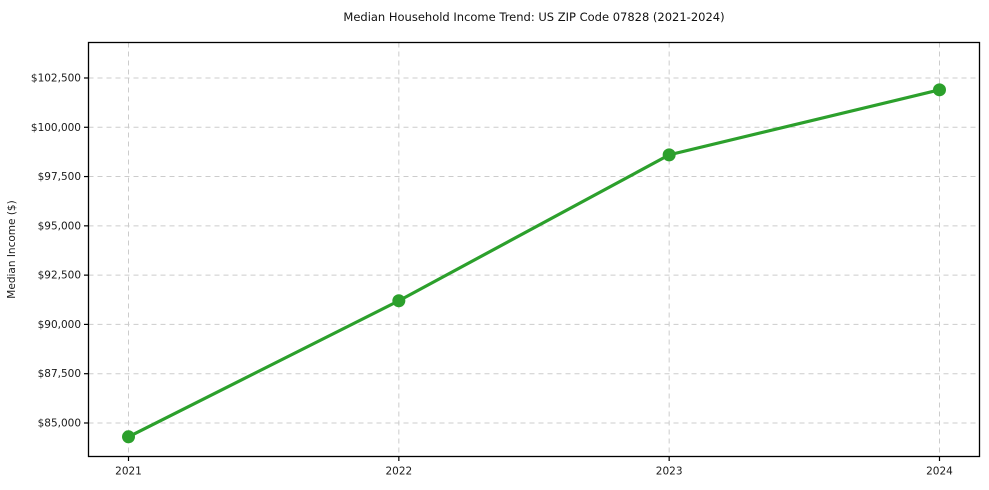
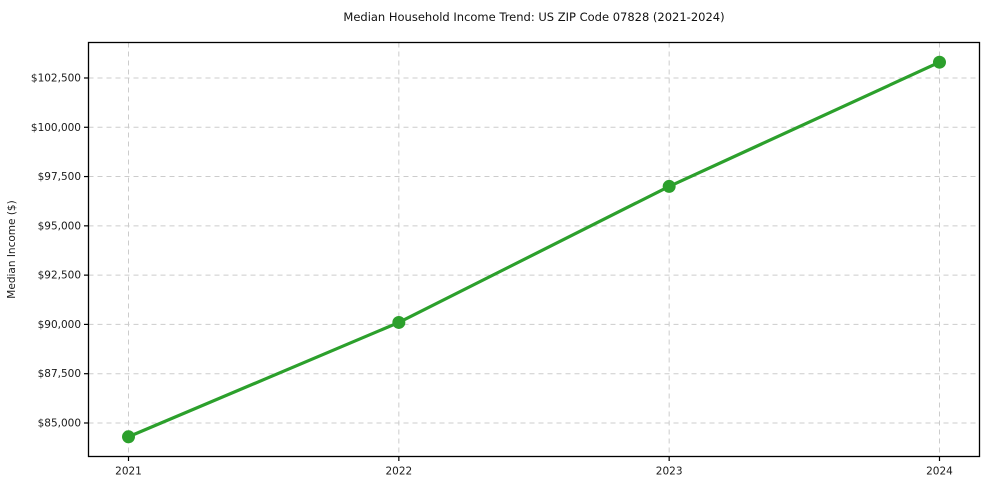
2022: $91200 -> $90100
2023: $98600 -> $97000
2024: $101900 -> $103300
